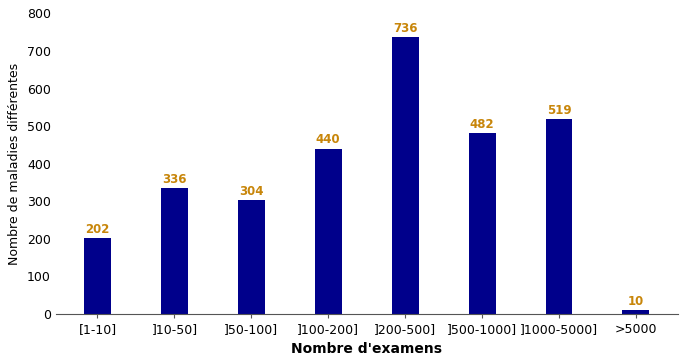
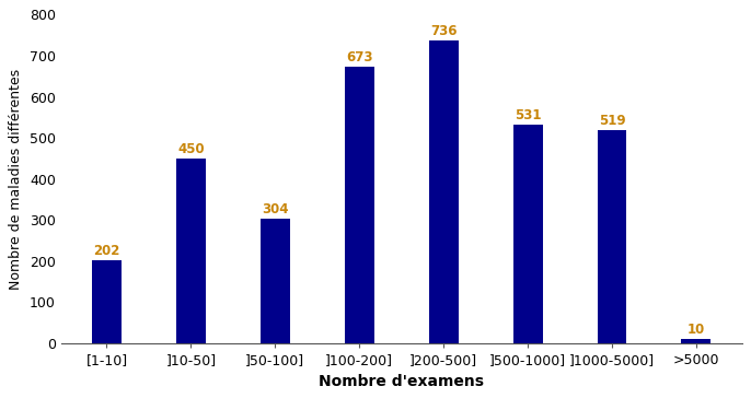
]10-50]: 336 -> 450
]100-200]: 440 -> 673
]500-1000]: 482 -> 531
